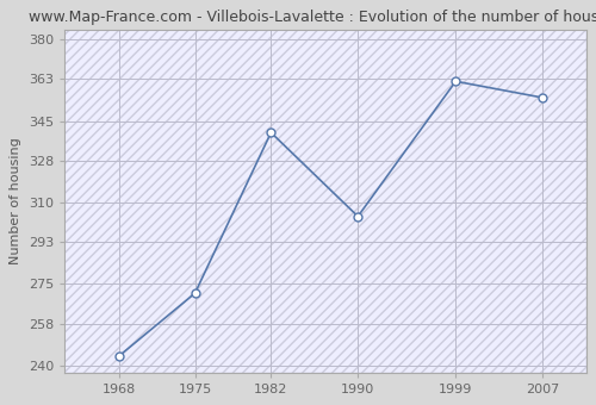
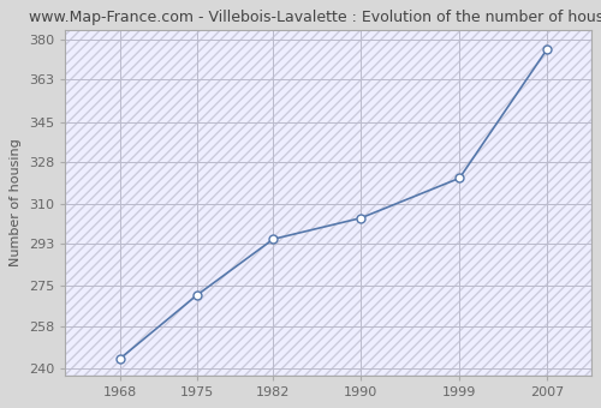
1982: 340 -> 295
1999: 362 -> 321
2007: 355 -> 376
